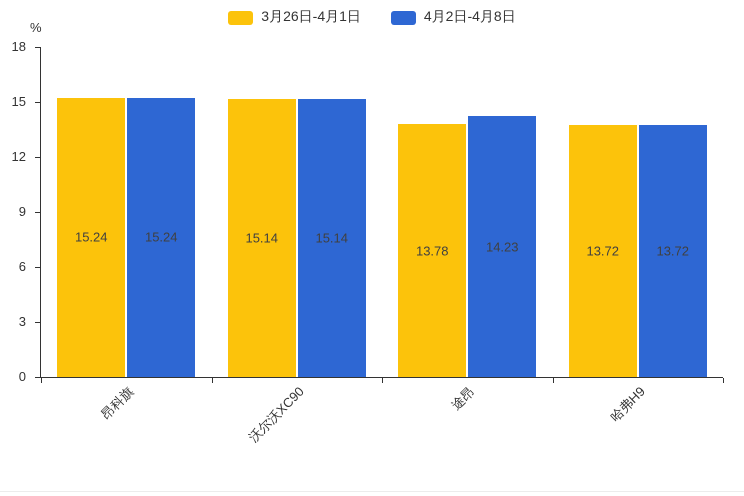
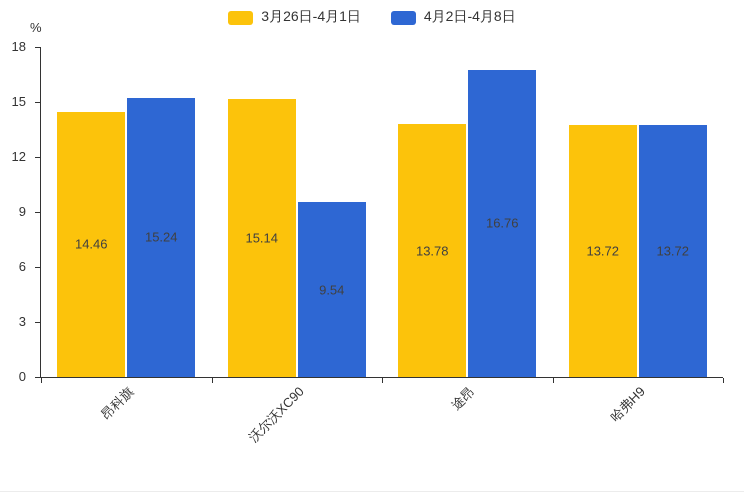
3月26日-4月1日/昂科旗: 15.24 -> 14.46
4月2日-4月8日/沃尔沃XC90: 15.14 -> 9.54
4月2日-4月8日/途昂: 14.23 -> 16.76
